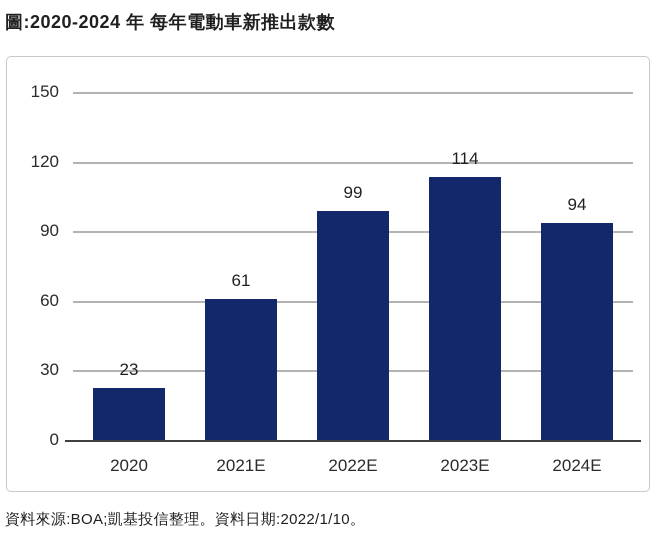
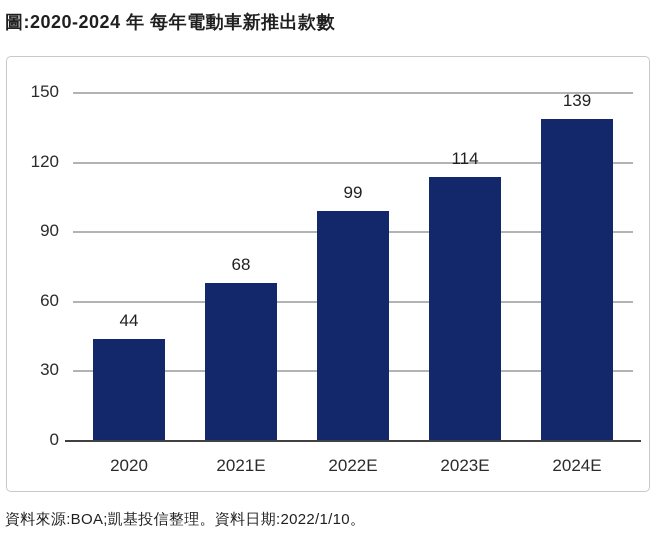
2020: 23 -> 44
2021E: 61 -> 68
2024E: 94 -> 139
